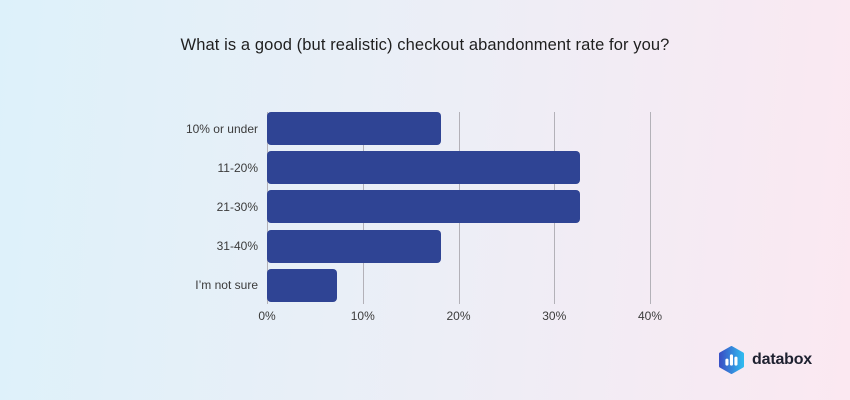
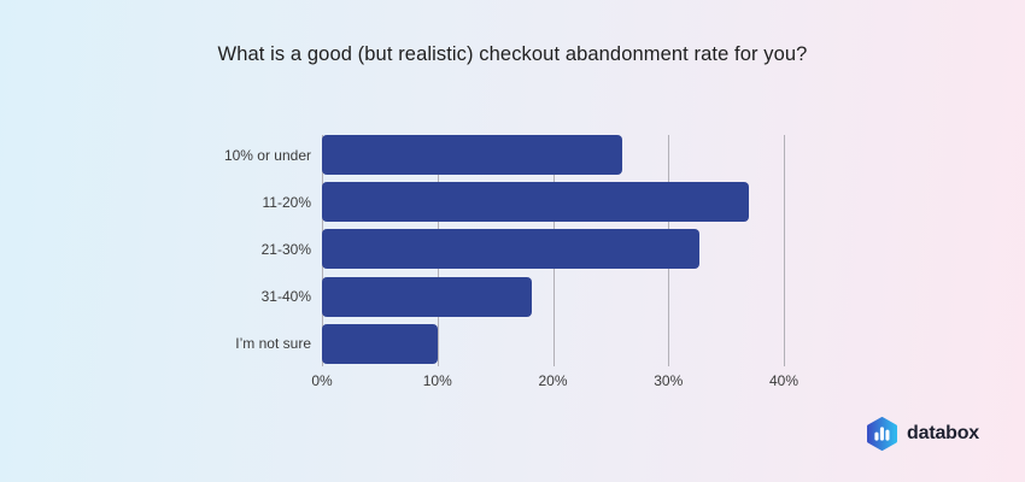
10% or under: 18% -> 26%
11-20%: 33% -> 37%
I’m not sure: 7% -> 10%
